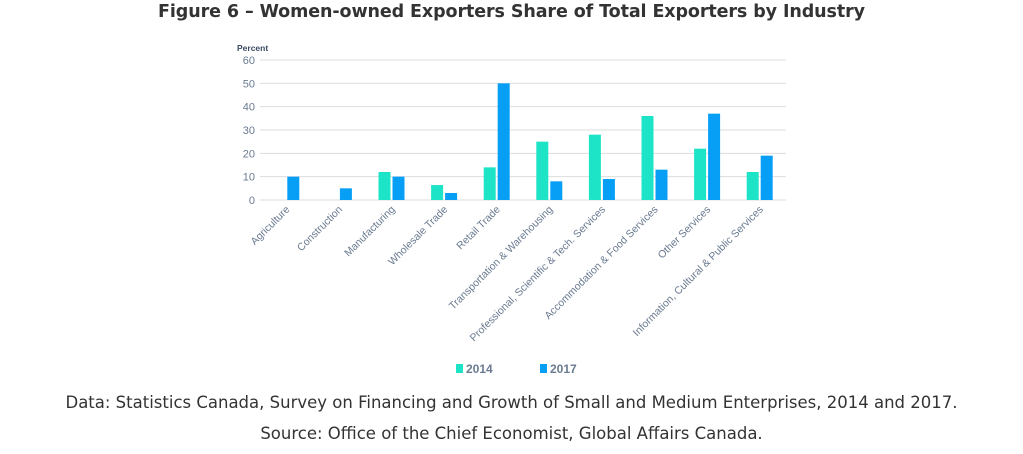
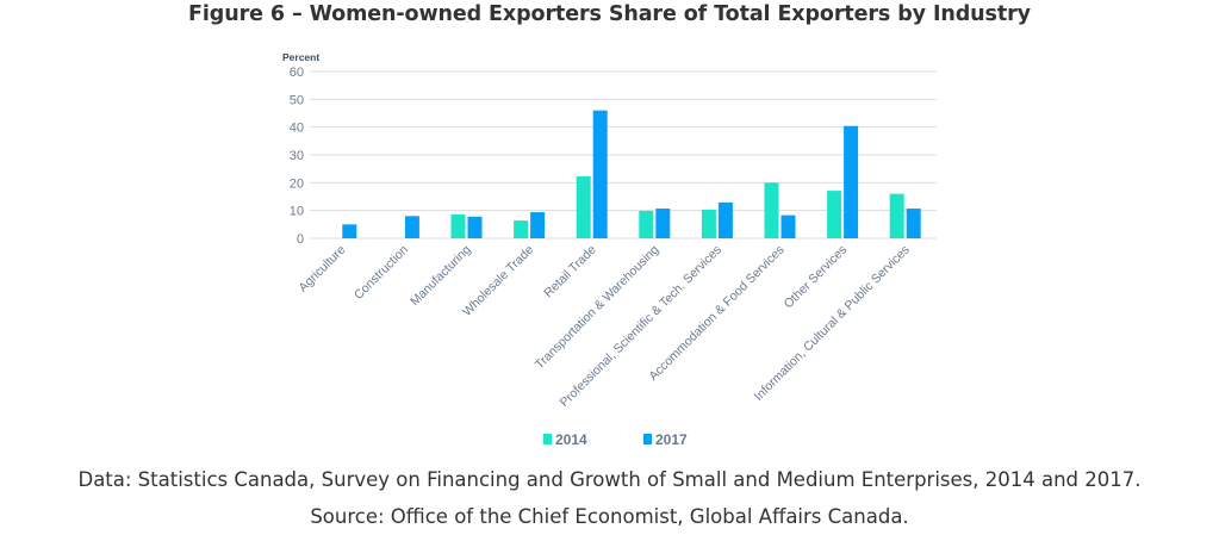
2017/Agriculture: 10 -> 5
2017/Construction: 5 -> 8
2014/Manufacturing: 12 -> 9
2017/Manufacturing: 10 -> 8
2017/Wholesale Trade: 3 -> 9
2014/Retail Trade: 14 -> 22
2017/Retail Trade: 50 -> 46
2014/Transportation & Warehousing: 25 -> 10
2017/Transportation & Warehousing: 8 -> 11
2014/Professional, Scientific & Tech. Services: 28 -> 10
2017/Professional, Scientific & Tech. Services: 9 -> 13
2014/Accommodation & Food Services: 36 -> 20
2017/Accommodation & Food Services: 13 -> 8
2014/Other Services: 22 -> 17
2017/Other Services: 37 -> 40
2014/Information, Cultural & Public Services: 12 -> 16
2017/Information, Cultural & Public Services: 19 -> 11
